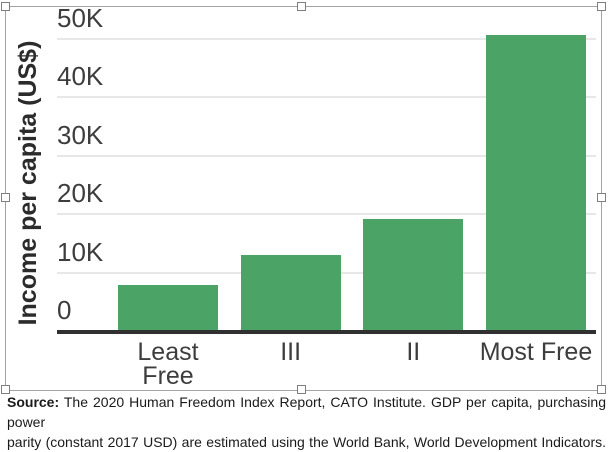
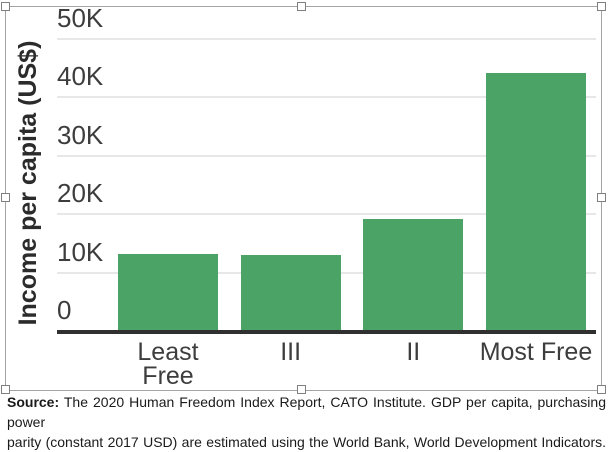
Least Free: 8K -> 13K
Most Free: 50K -> 44K
